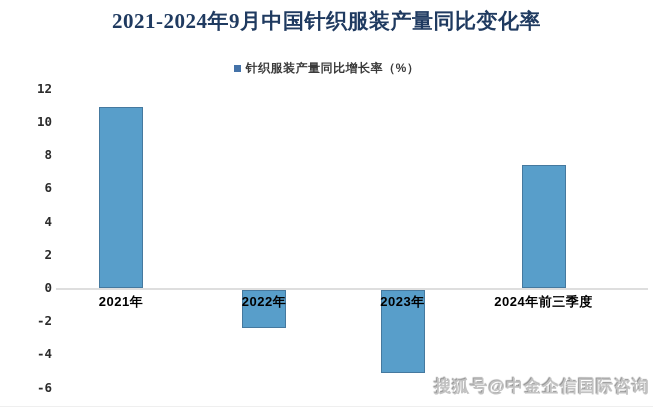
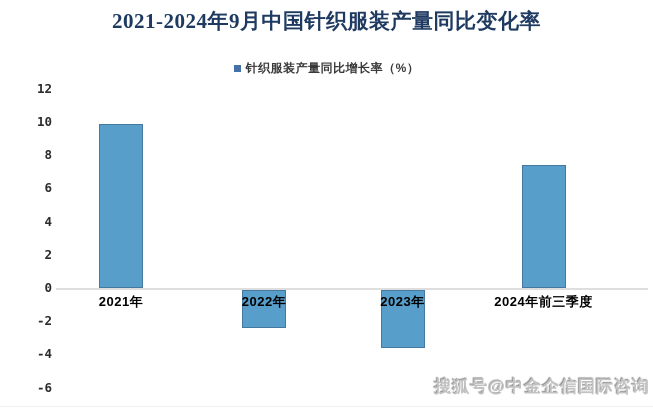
2021年: 10.9 -> 9.9
2023年: -5.0 -> -3.5
